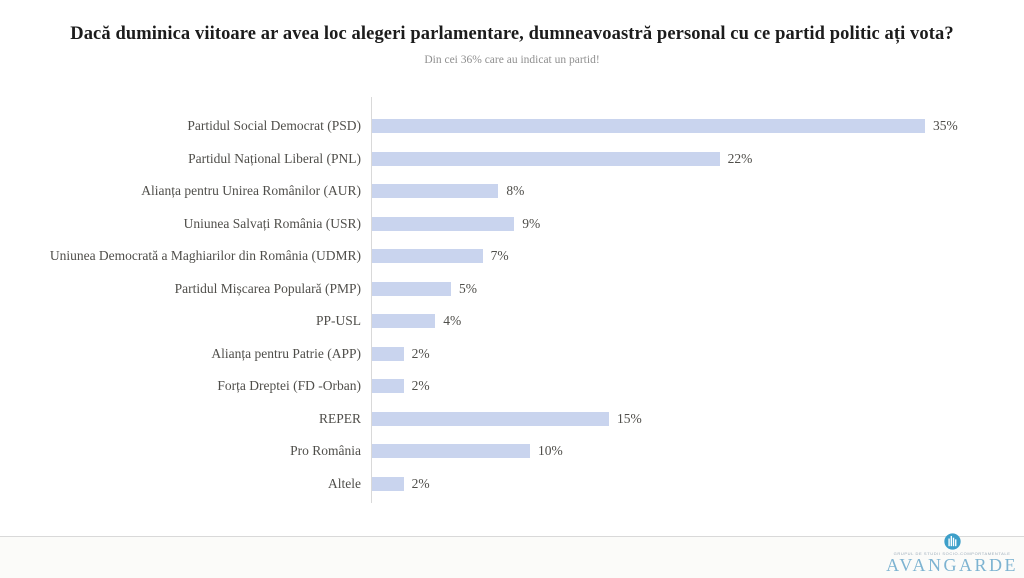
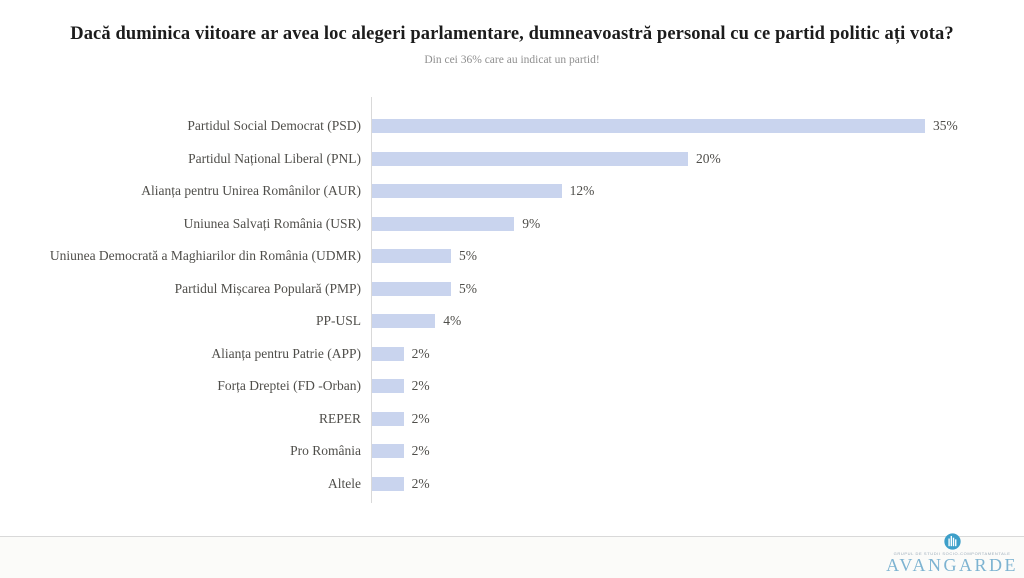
Partidul Național Liberal (PNL): 22% -> 20%
Alianța pentru Unirea Românilor (AUR): 8% -> 12%
Uniunea Democrată a Maghiarilor din România (UDMR): 7% -> 5%
REPER: 15% -> 2%
Pro România: 10% -> 2%
